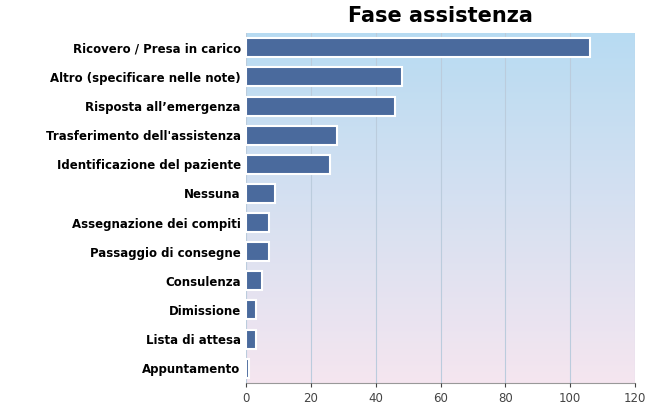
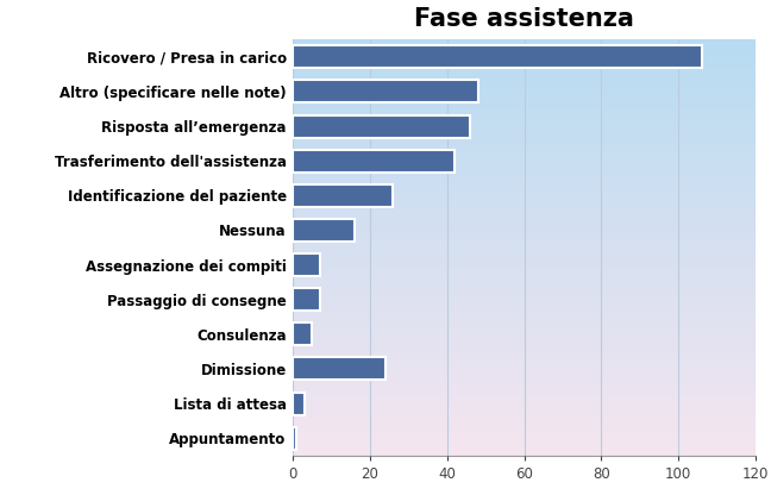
Trasferimento dell'assistenza: 28 -> 42
Nessuna: 9 -> 16
Dimissione: 3 -> 24
